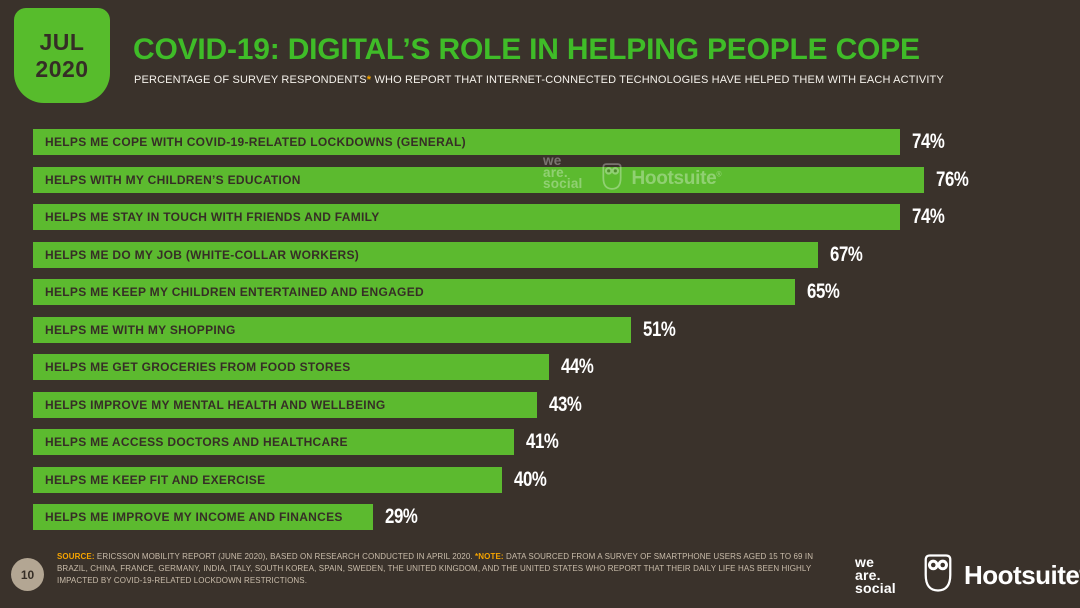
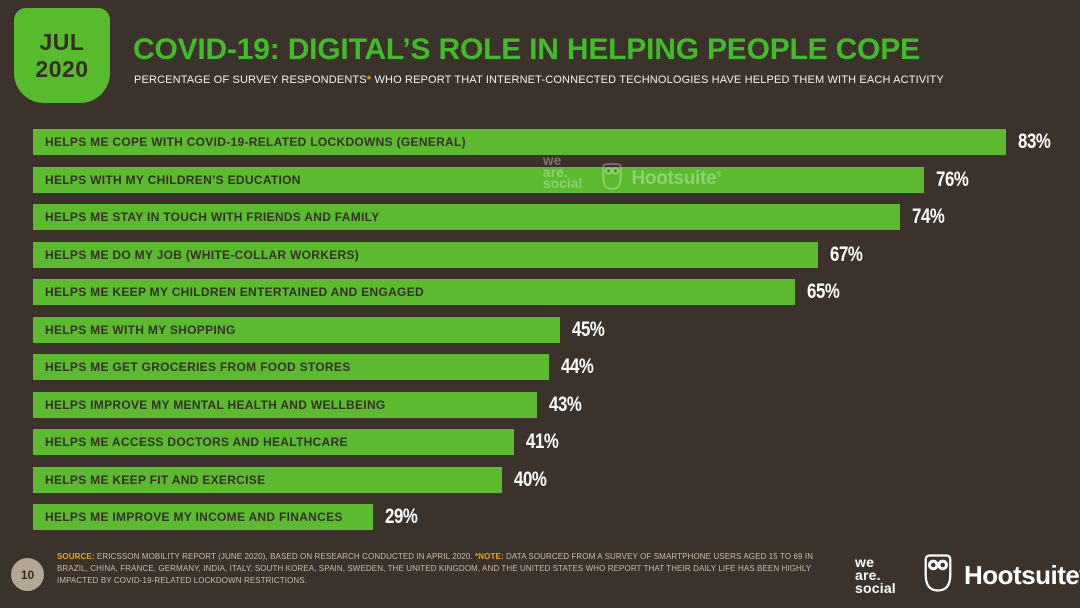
HELPS ME COPE WITH COVID-19-RELATED LOCKDOWNS (GENERAL): 74% -> 83%
HELPS ME WITH MY SHOPPING: 51% -> 45%
